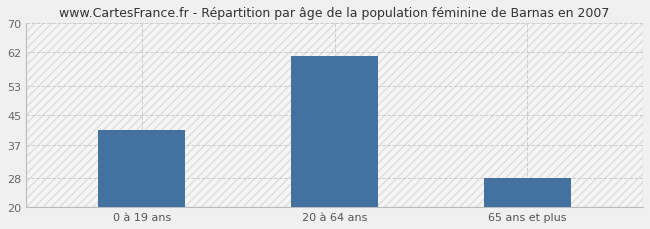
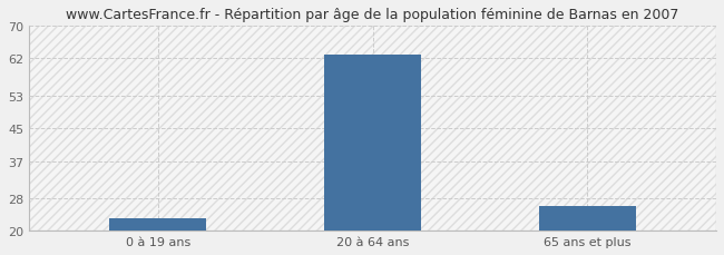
0 à 19 ans: 41 -> 23
20 à 64 ans: 61 -> 63
65 ans et plus: 28 -> 26
